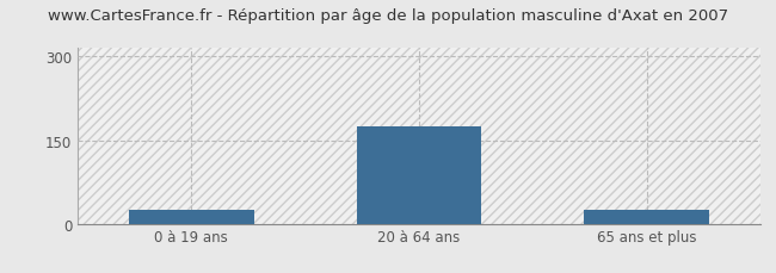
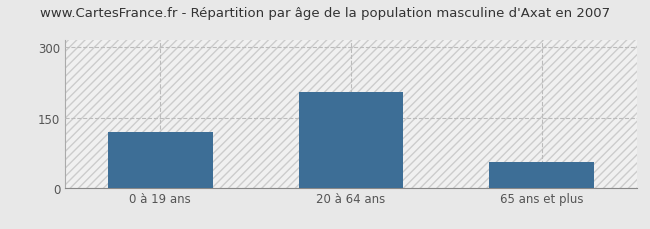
0 à 19 ans: 25 -> 120
20 à 64 ans: 175 -> 205
65 ans et plus: 25 -> 55
